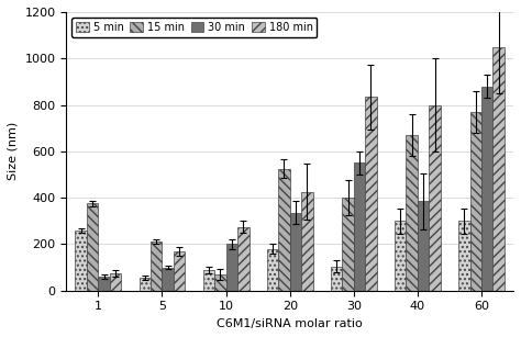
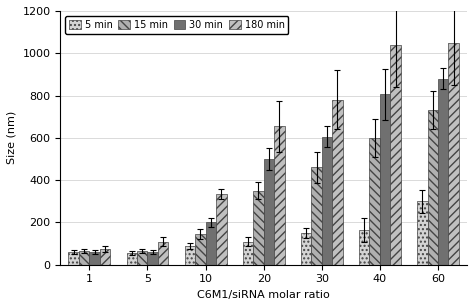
5 min/1: 260 -> 60
15 min/1: 375 -> 65
15 min/5: 210 -> 65
30 min/5: 100 -> 60
180 min/5: 170 -> 110
15 min/10: 70 -> 145
180 min/10: 275 -> 335
5 min/20: 180 -> 110
15 min/20: 525 -> 350
30 min/20: 335 -> 500
180 min/20: 425 -> 655
5 min/30: 105 -> 150
15 min/30: 400 -> 460
30 min/30: 550 -> 605
180 min/30: 835 -> 780
5 min/40: 300 -> 165
15 min/40: 670 -> 600
30 min/40: 385 -> 805
180 min/40: 800 -> 1040
15 min/60: 770 -> 730
